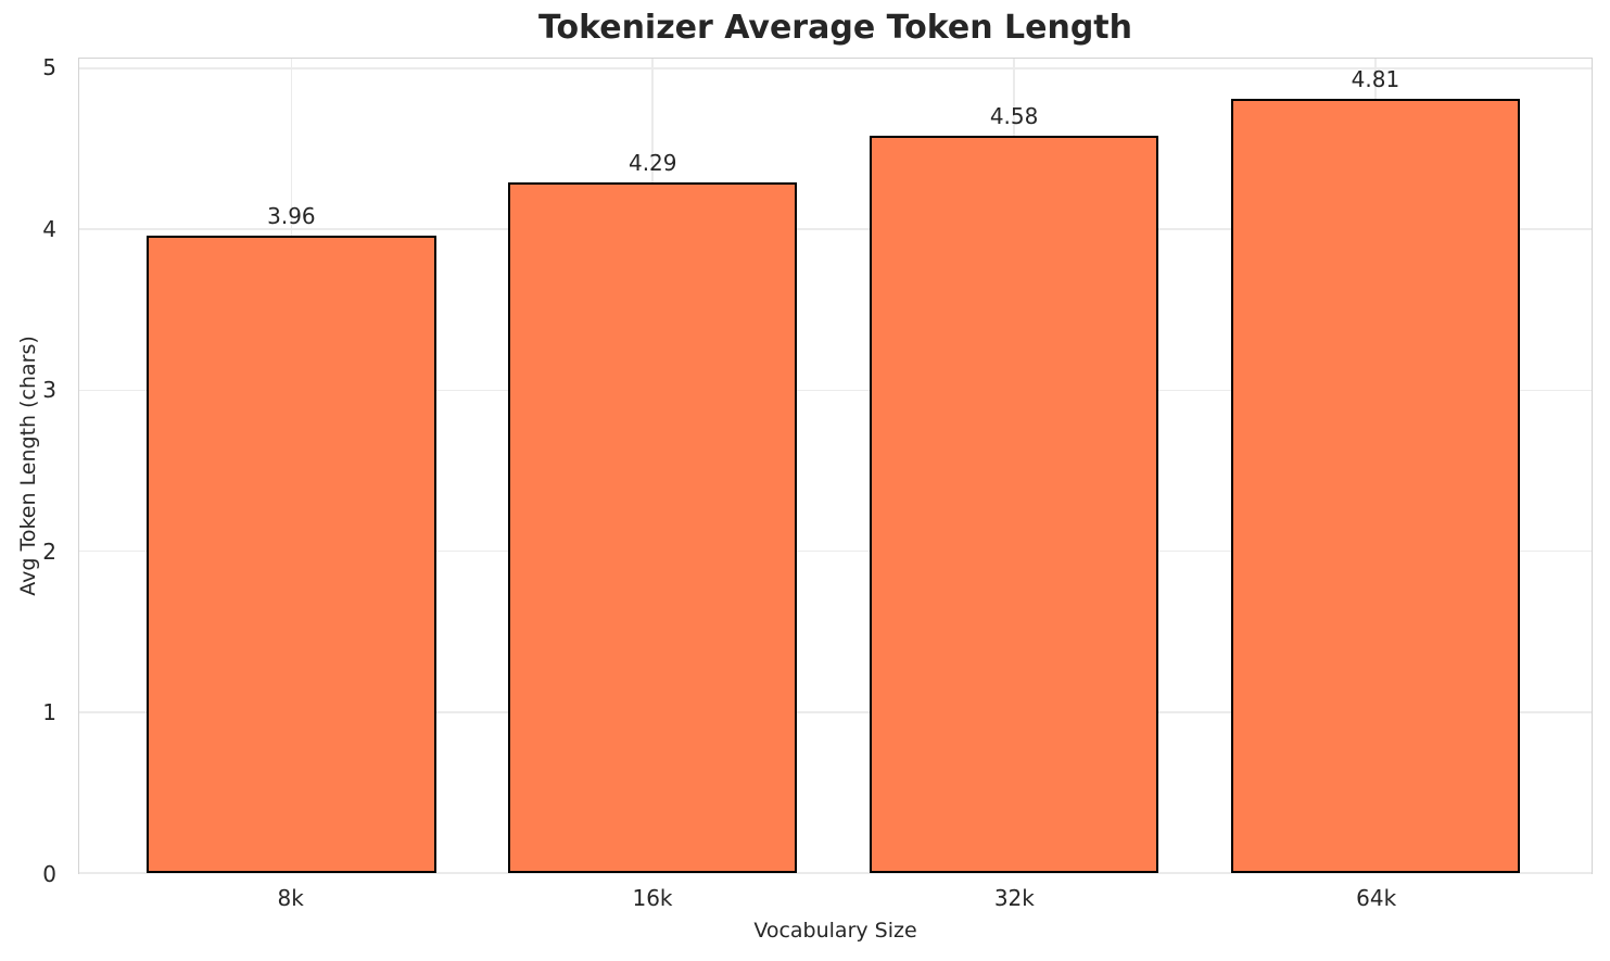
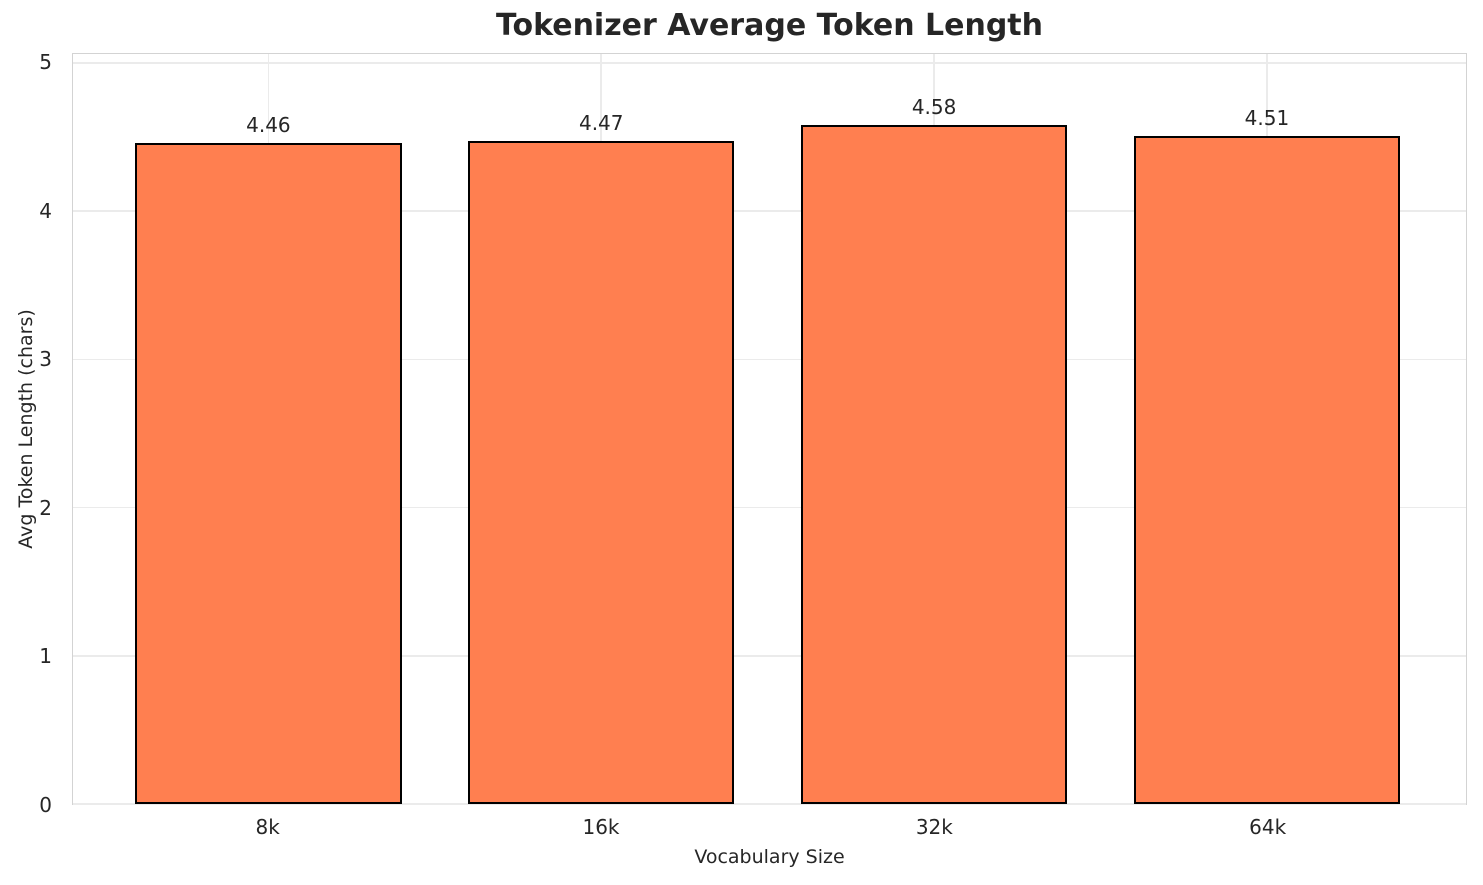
8k: 3.96 -> 4.46
16k: 4.29 -> 4.47
64k: 4.81 -> 4.51
